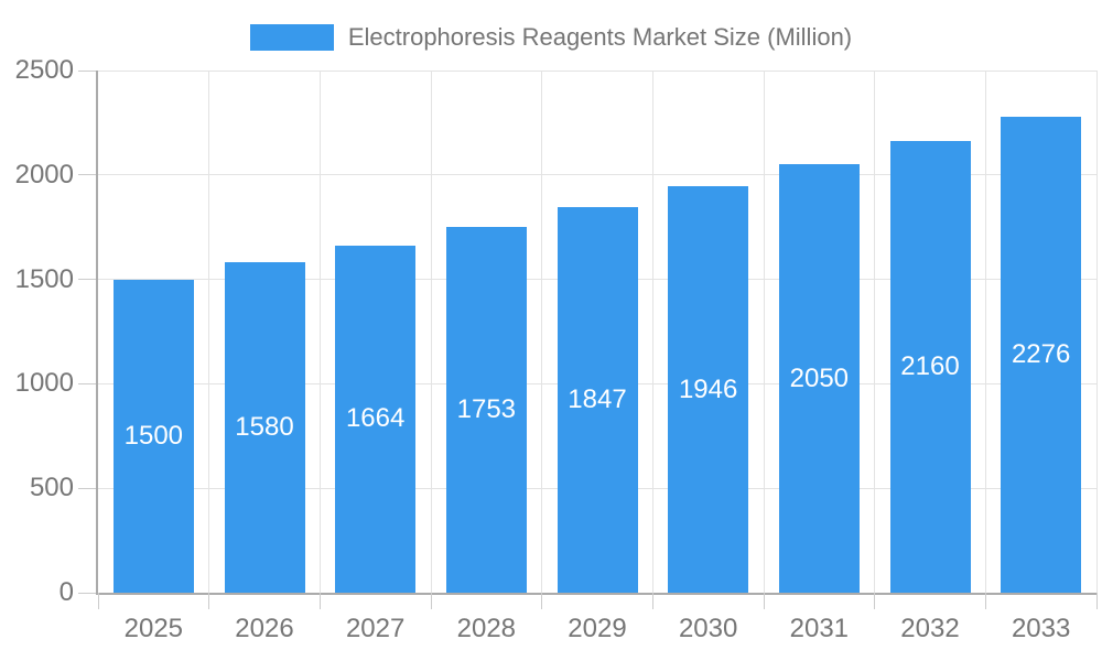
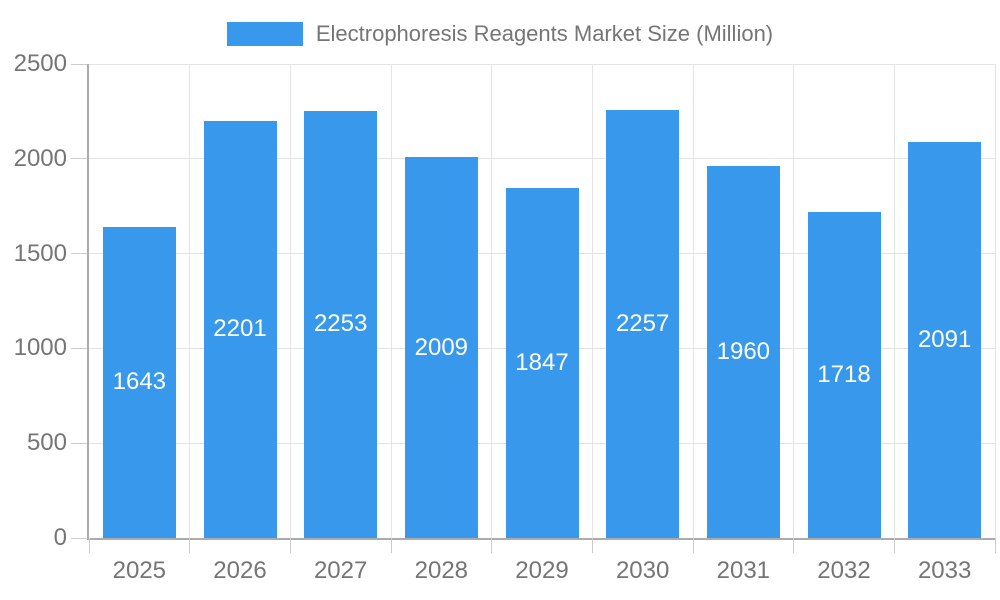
2025: 1500 -> 1643
2026: 1580 -> 2201
2027: 1664 -> 2253
2028: 1753 -> 2009
2030: 1946 -> 2257
2031: 2050 -> 1960
2032: 2160 -> 1718
2033: 2276 -> 2091
